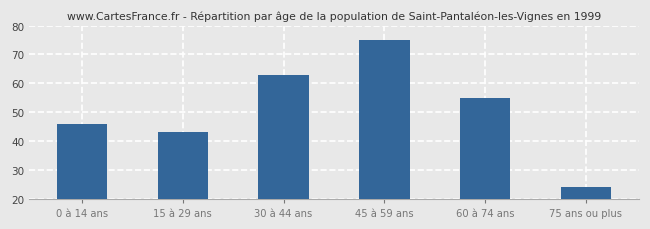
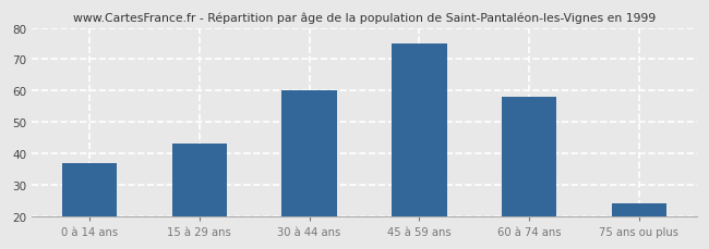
0 à 14 ans: 46 -> 37
30 à 44 ans: 63 -> 60
60 à 74 ans: 55 -> 58
